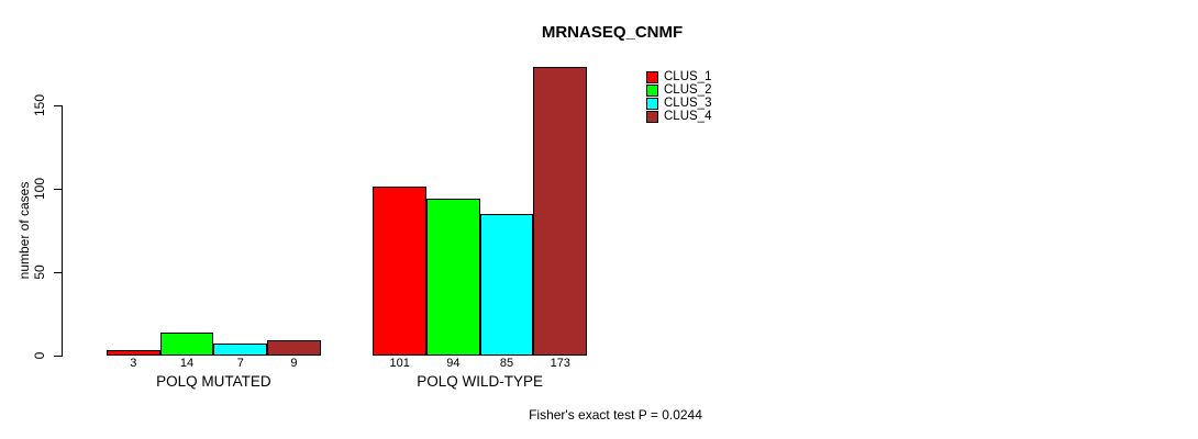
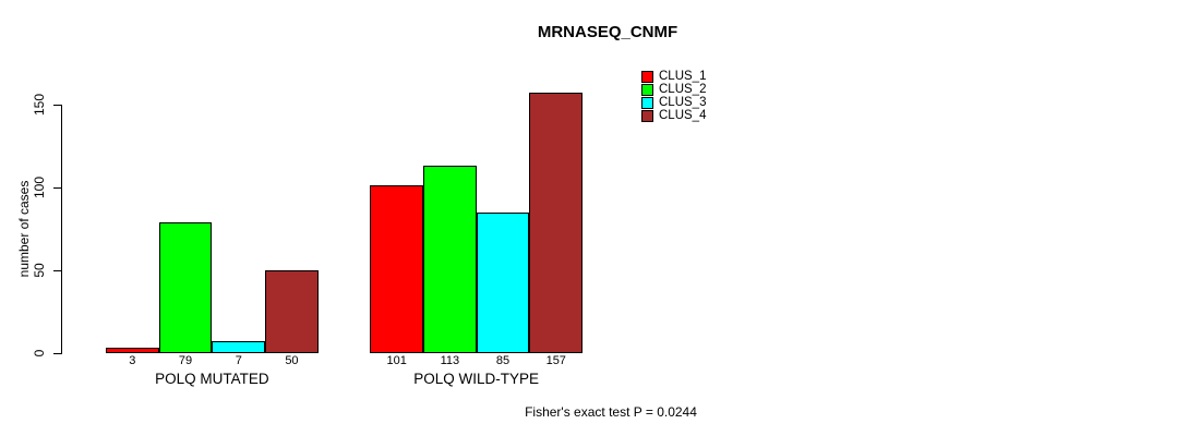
CLUS_2/POLQ MUTATED: 14 -> 79
CLUS_4/POLQ MUTATED: 9 -> 50
CLUS_2/POLQ WILD-TYPE: 94 -> 113
CLUS_4/POLQ WILD-TYPE: 173 -> 157
